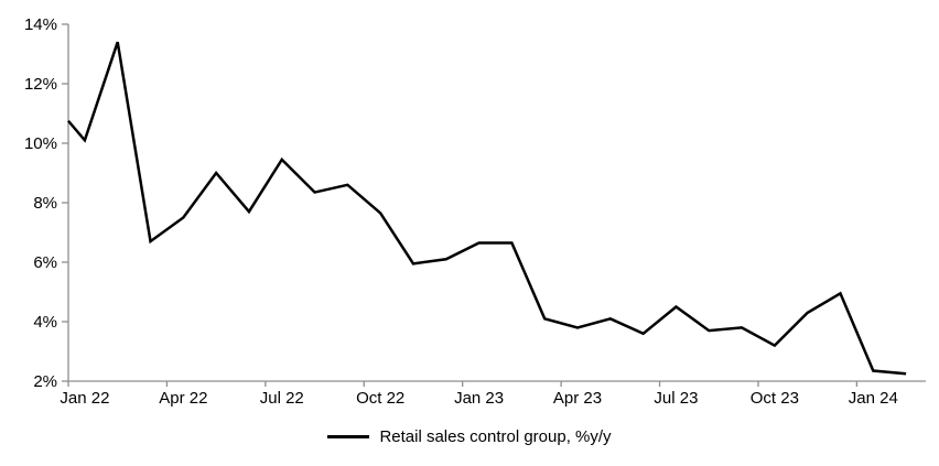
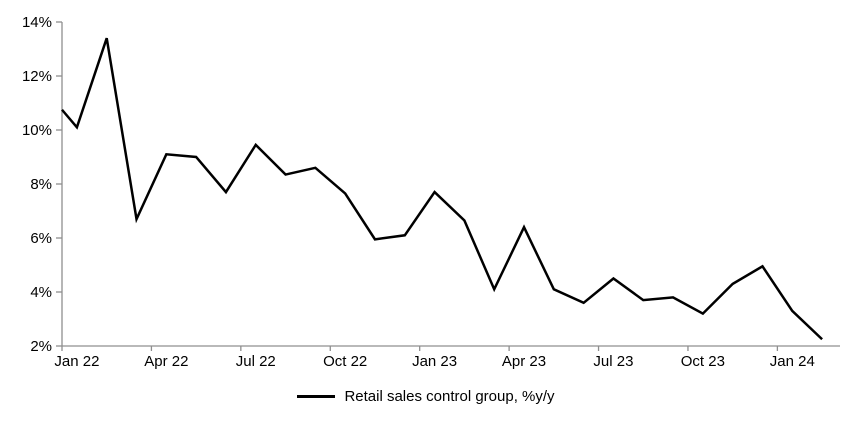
Apr 22: 7.5% -> 9.1%
Jan 23: 6.7% -> 7.7%
Apr 23: 3.8% -> 6.4%
Jan 24: 2.4% -> 3.3%
